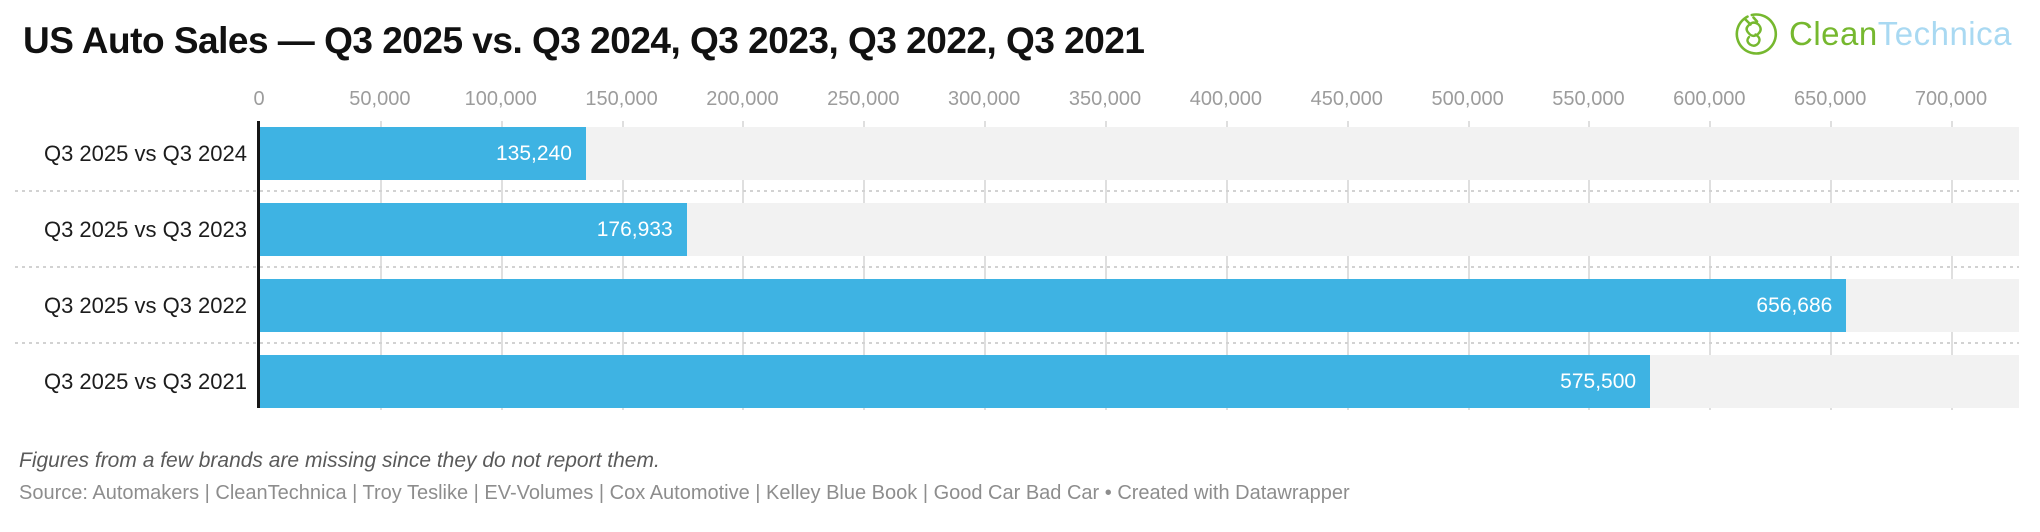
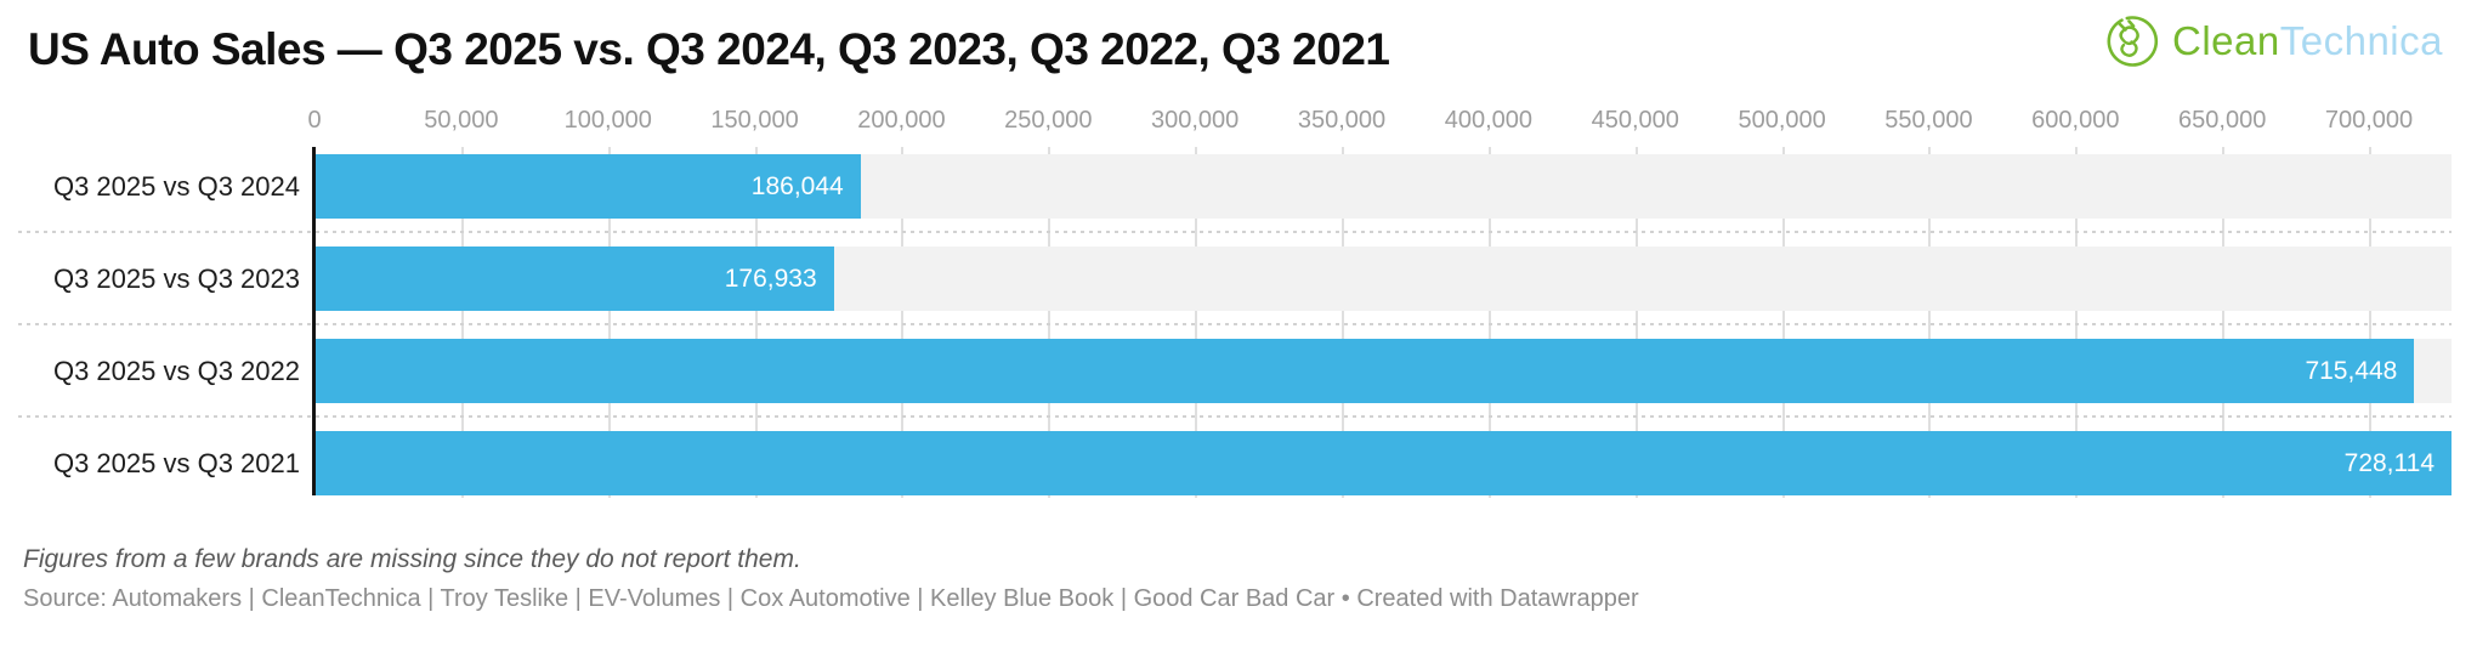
Q3 2025 vs Q3 2024: 135,240 -> 186,044
Q3 2025 vs Q3 2022: 656,686 -> 715,448
Q3 2025 vs Q3 2021: 575,500 -> 728,114
